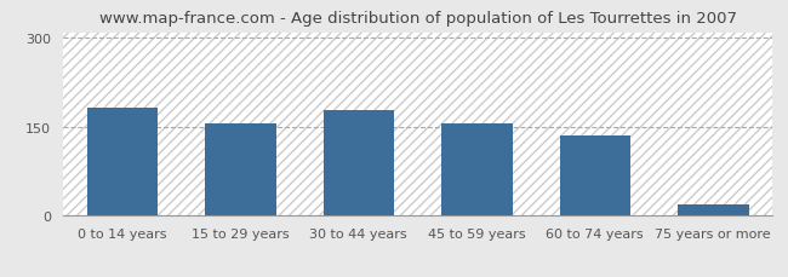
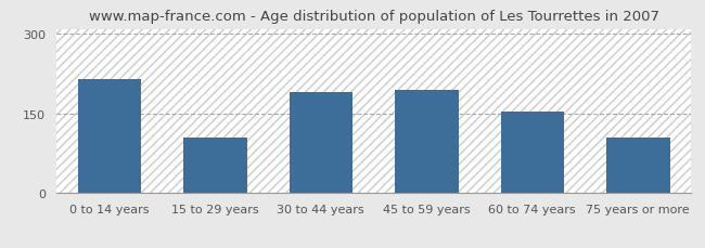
0 to 14 years: 182 -> 215
15 to 29 years: 157 -> 105
30 to 44 years: 178 -> 190
45 to 59 years: 156 -> 195
60 to 74 years: 136 -> 155
75 years or more: 20 -> 105
